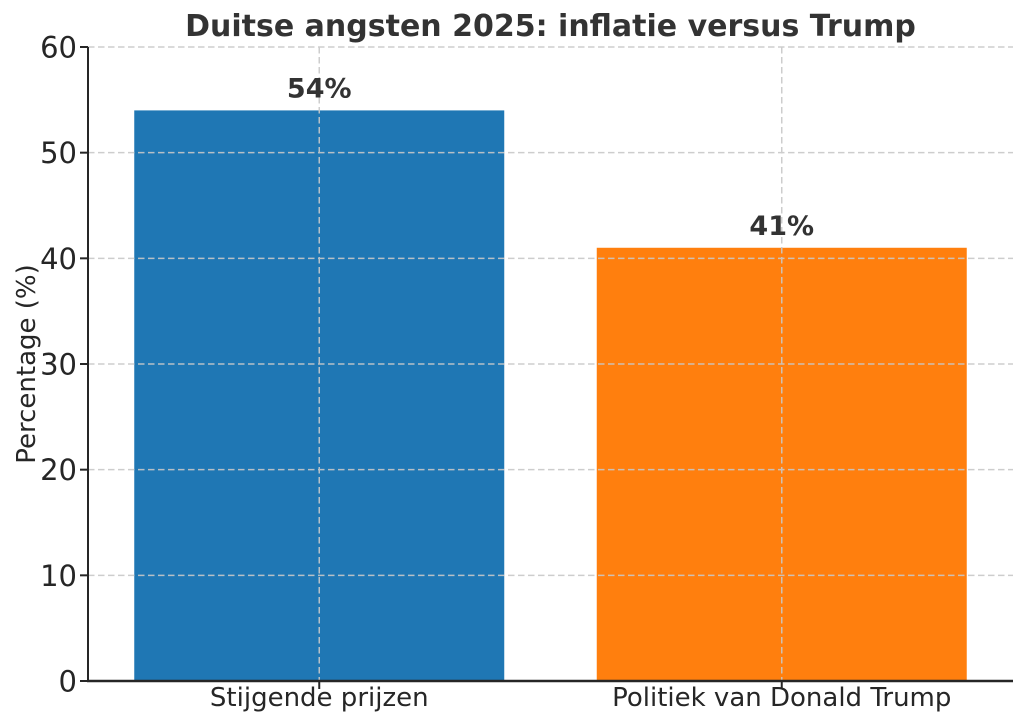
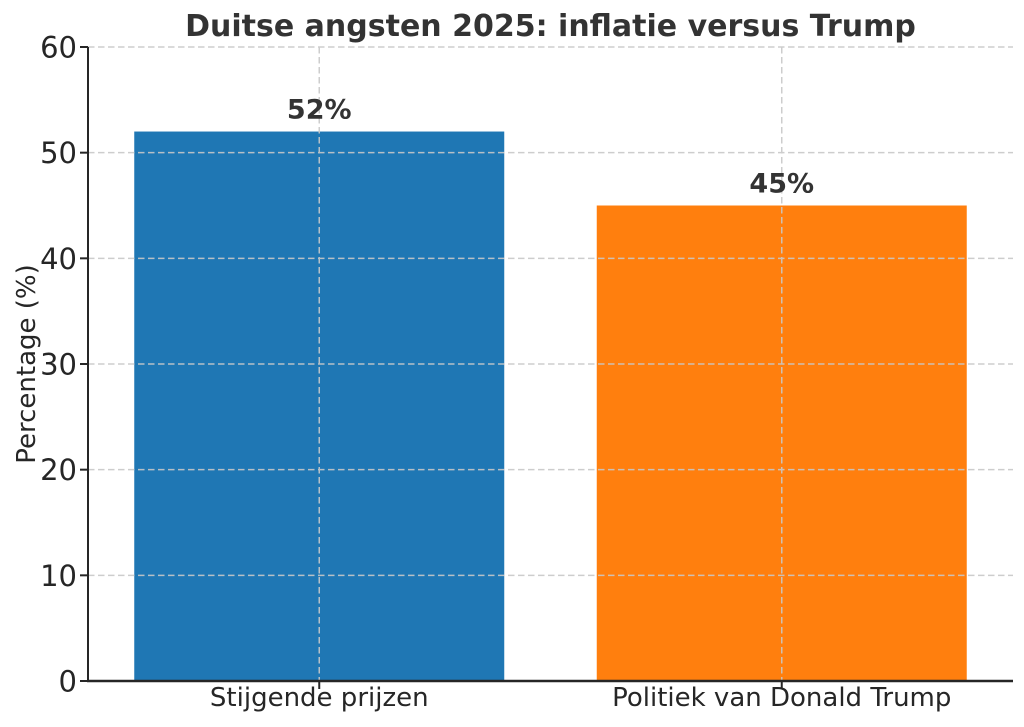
Stijgende prijzen: 54% -> 52%
Politiek van Donald Trump: 41% -> 45%
